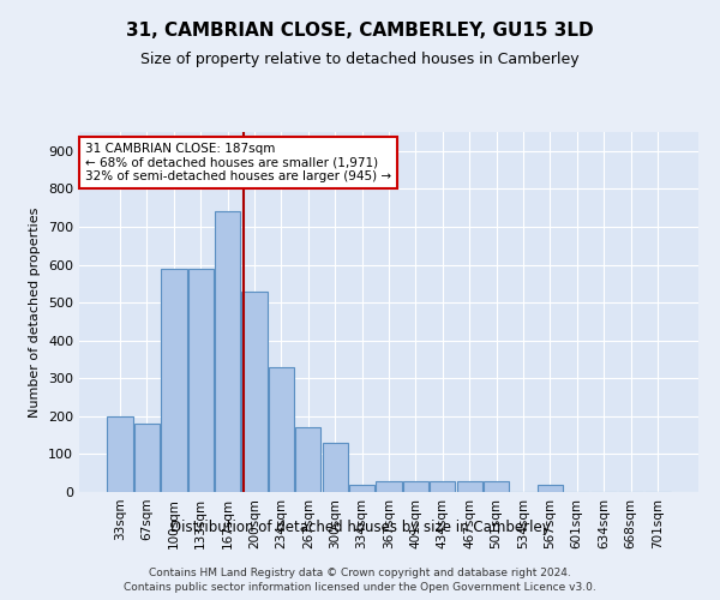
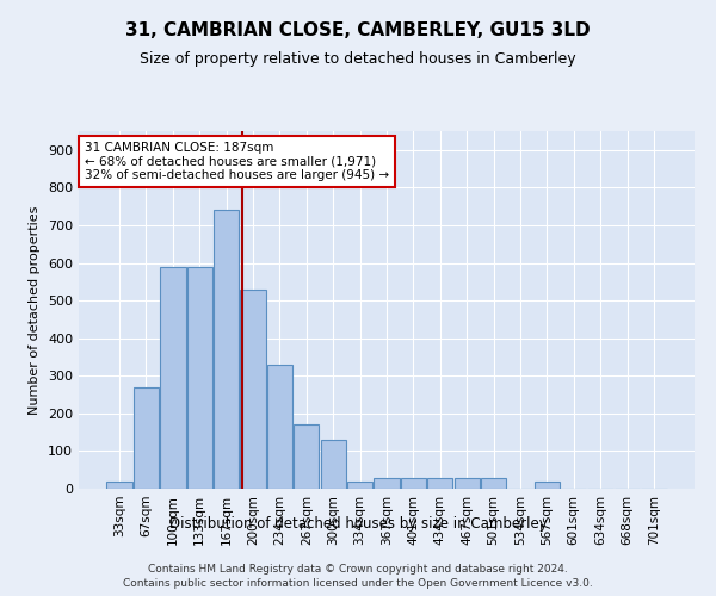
33sqm: 200 -> 20
67sqm: 180 -> 270
